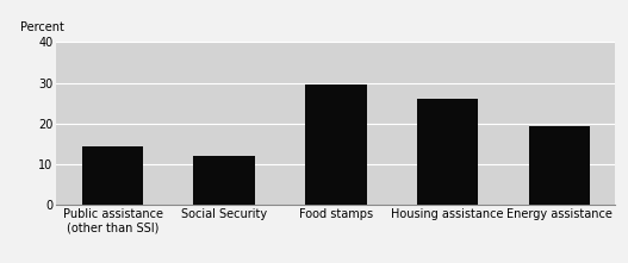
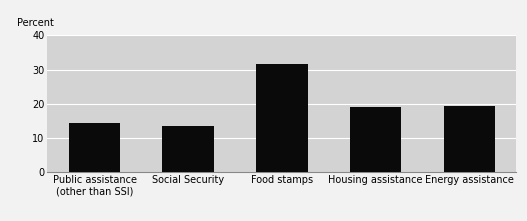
Social Security: 12.0 -> 13.5
Food stamps: 29.5 -> 31.5
Housing assistance: 26.0 -> 19.0
